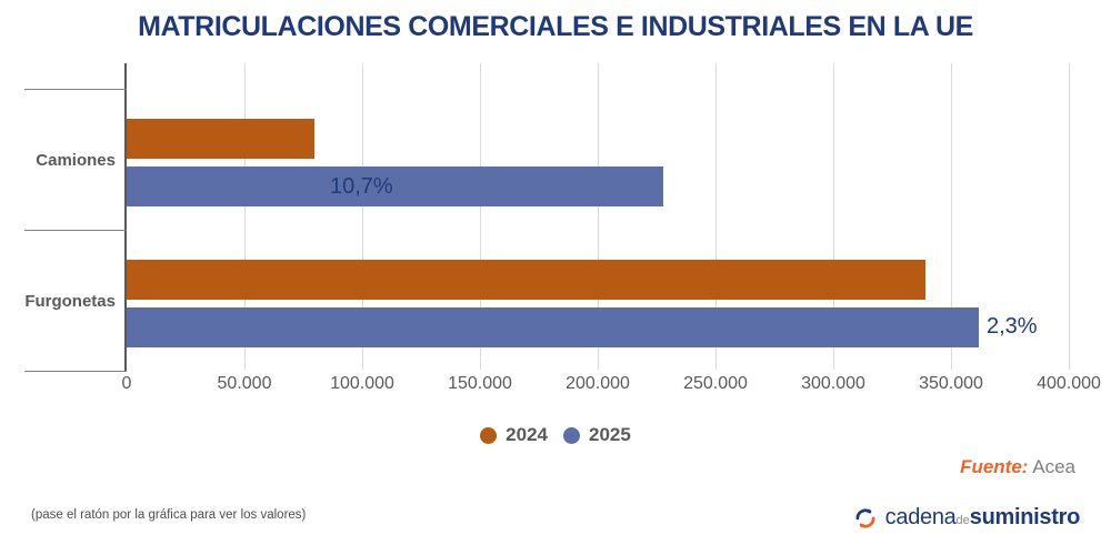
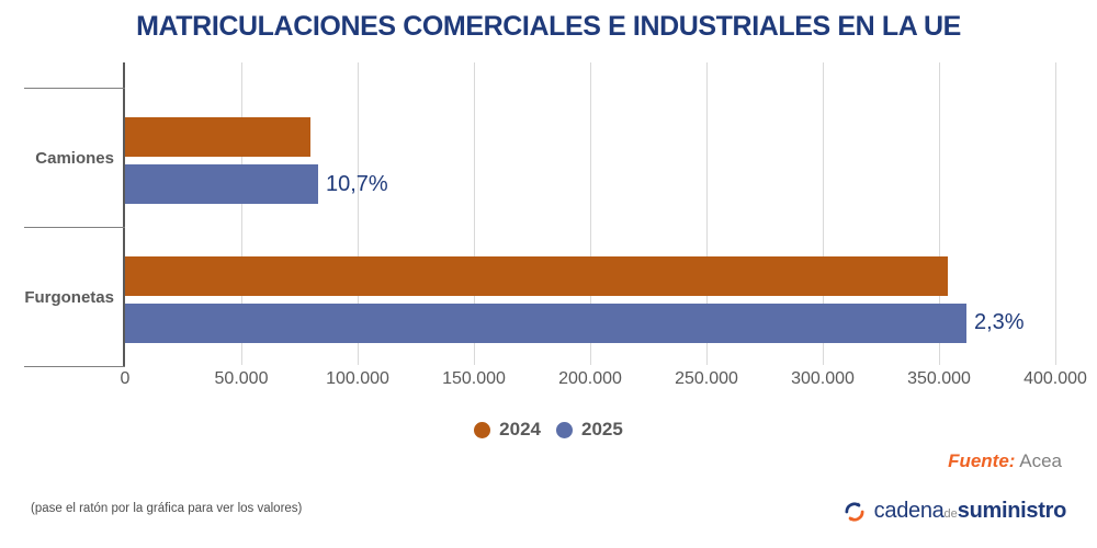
2025/Camiones: 228000 -> 83000
2024/Furgonetas: 339000 -> 354000
